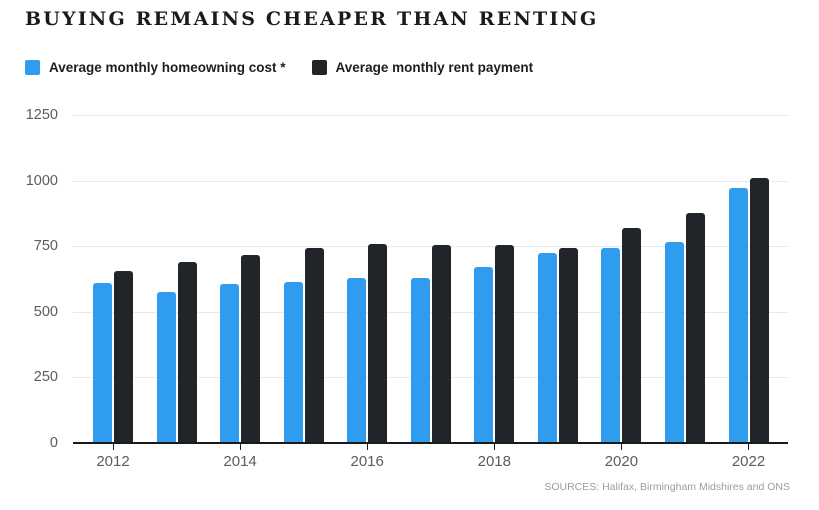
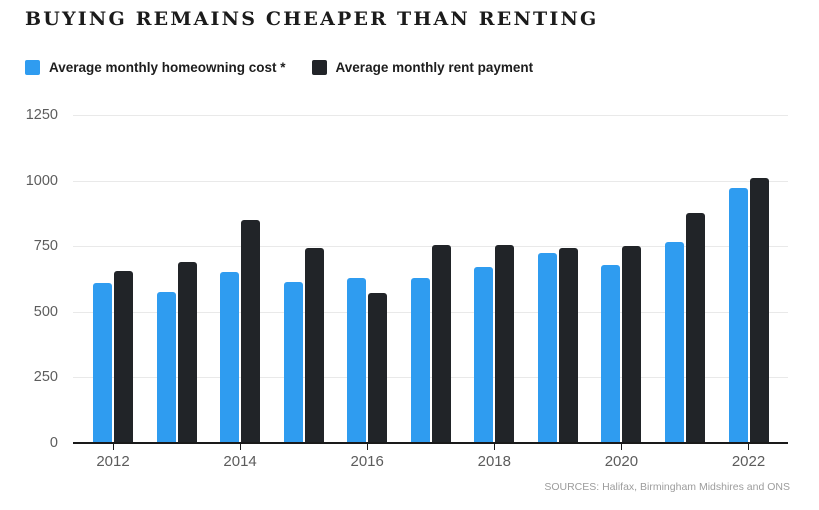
Average monthly homeowning cost */2014: 600 -> 650
Average monthly rent payment/2014: 720 -> 850
Average monthly rent payment/2016: 760 -> 570
Average monthly homeowning cost */2020: 740 -> 680
Average monthly rent payment/2020: 820 -> 750
